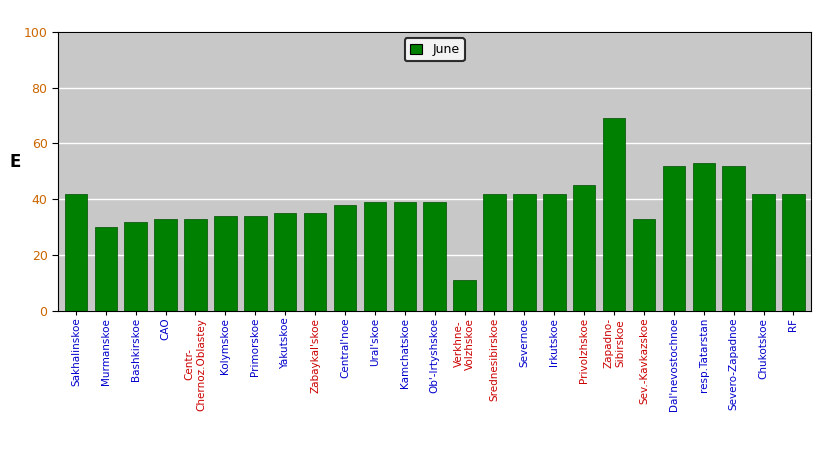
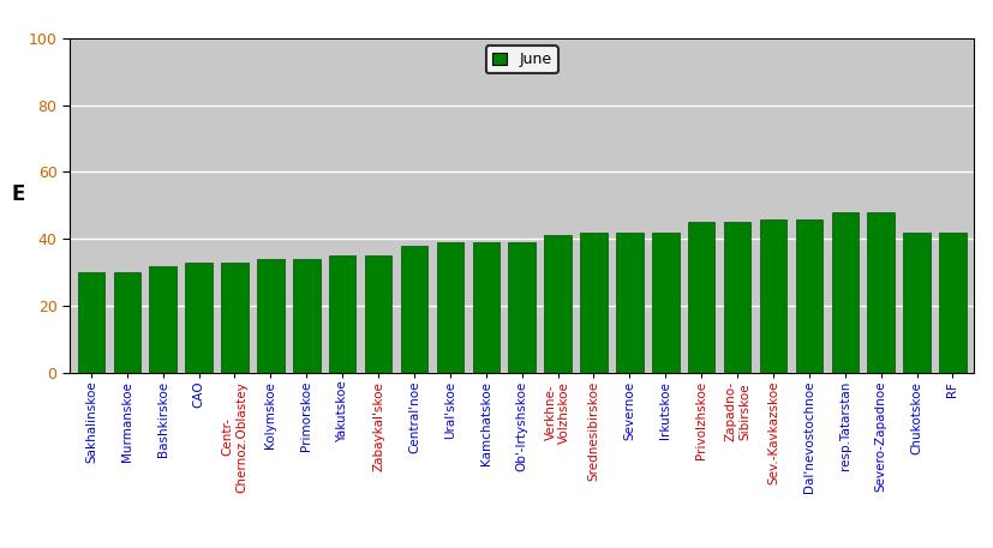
Sakhalinskoe: 42 -> 30
Verkhne- Volzhskoe: 11 -> 41
Zapadno- Sibirskoe: 69 -> 45
Sev.-Kavkazskoe: 33 -> 46
Dal'nevostochnoe: 52 -> 46
resp.Tatarstan: 53 -> 48
Severo-Zapadnoe: 52 -> 48
